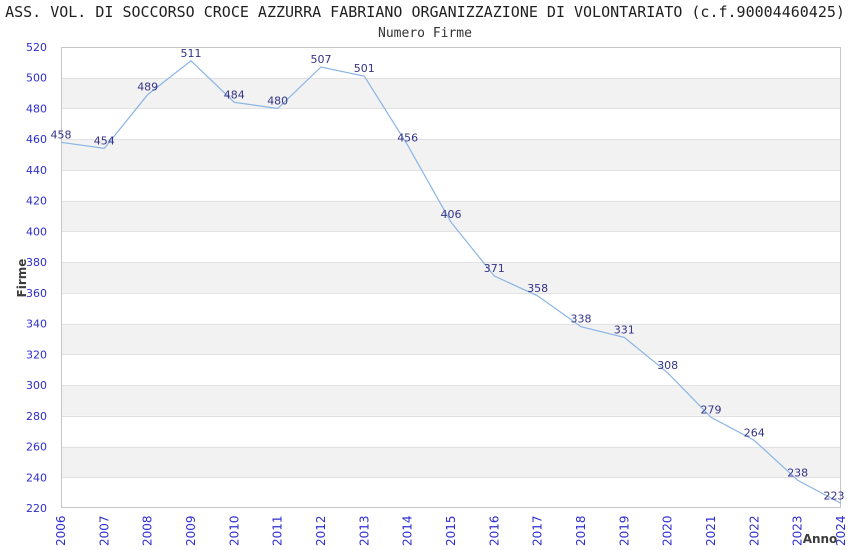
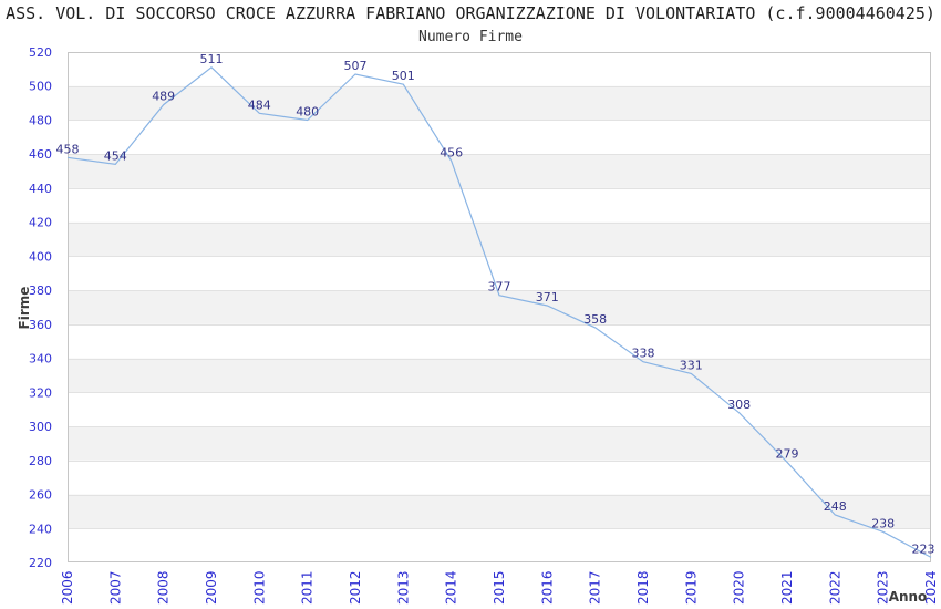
2015: 406 -> 377
2022: 264 -> 248
